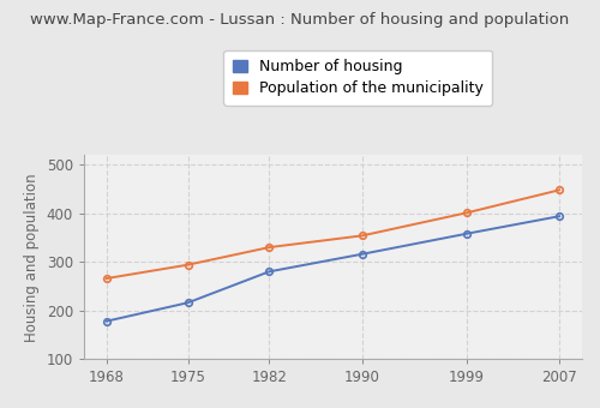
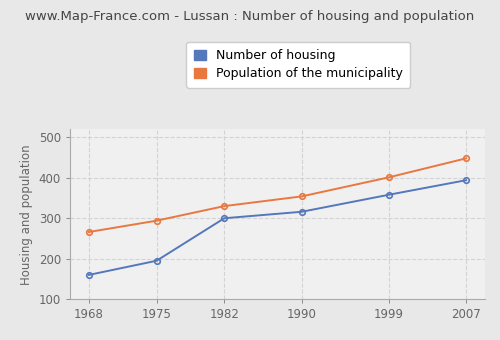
Number of housing/1968: 178 -> 160
Number of housing/1975: 216 -> 195
Number of housing/1982: 280 -> 300
